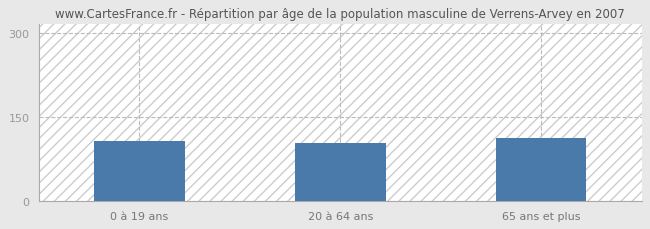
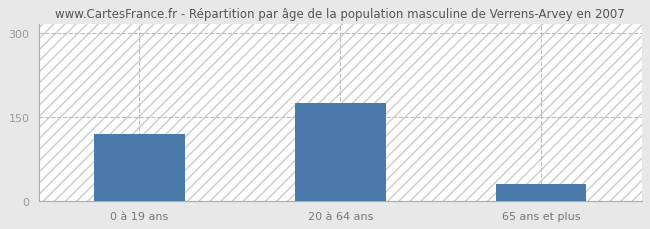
0 à 19 ans: 106 -> 120
20 à 64 ans: 104 -> 175
65 ans et plus: 112 -> 30
